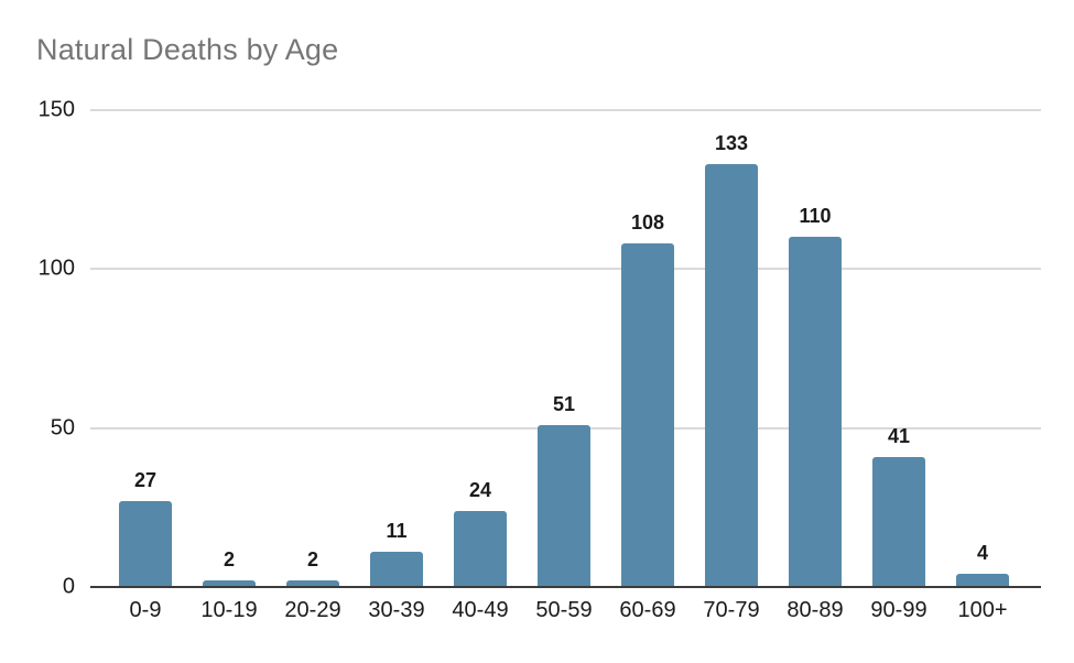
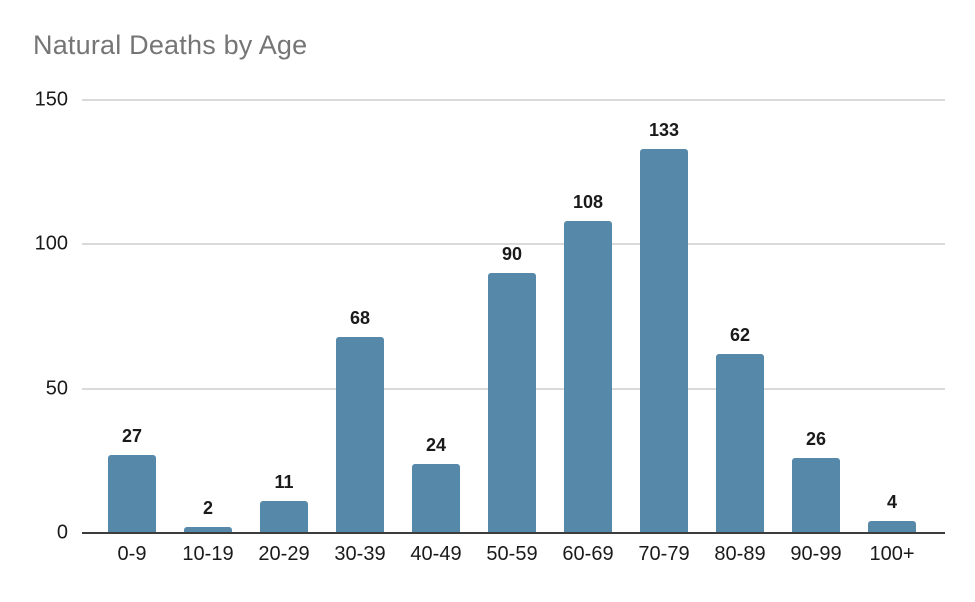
20-29: 2 -> 11
30-39: 11 -> 68
50-59: 51 -> 90
80-89: 110 -> 62
90-99: 41 -> 26
